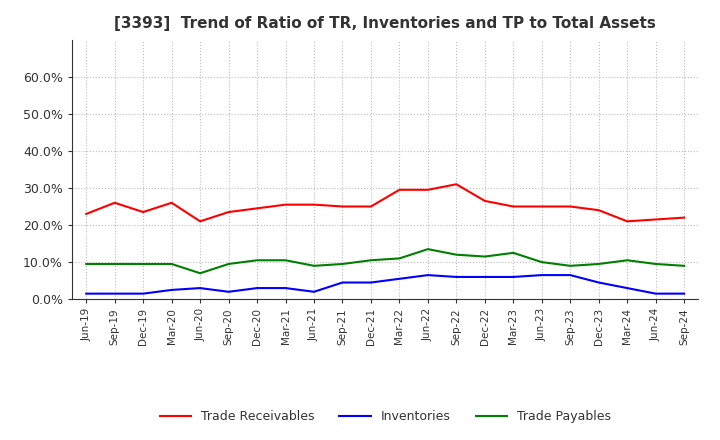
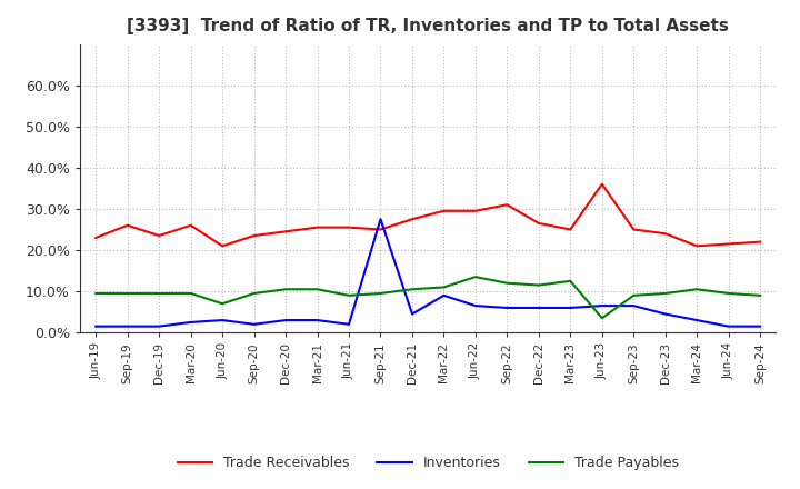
Inventories/Sep-21: 4.5% -> 27.5%
Trade Receivables/Dec-21: 25.0% -> 27.5%
Inventories/Mar-22: 5.5% -> 9.0%
Trade Receivables/Jun-23: 25.0% -> 36.0%
Trade Payables/Jun-23: 10.0% -> 3.5%
